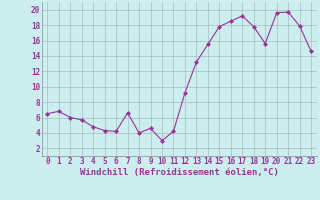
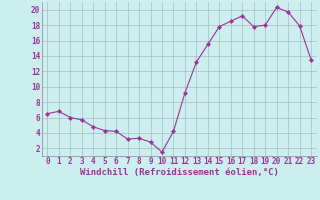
7: 6.6 -> 3.2
8: 4.0 -> 3.3
9: 4.6 -> 2.8
10: 3.0 -> 1.5
19: 15.6 -> 18.0
20: 19.6 -> 20.3
23: 14.6 -> 13.5
